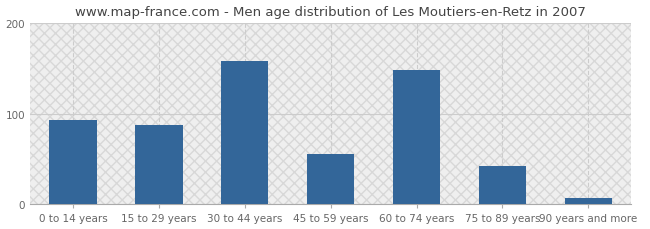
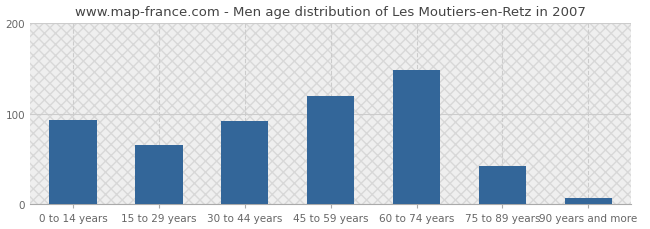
15 to 29 years: 88 -> 65
30 to 44 years: 158 -> 92
45 to 59 years: 56 -> 120
